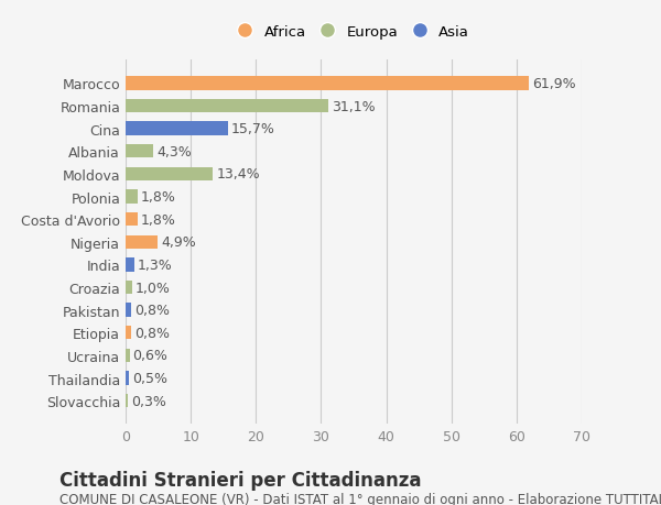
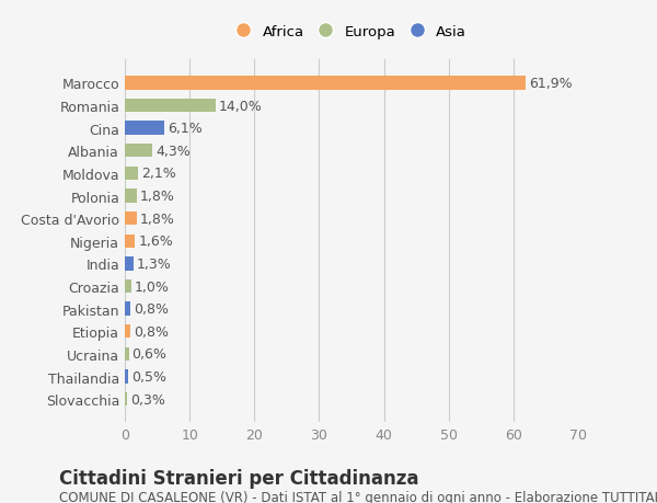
Romania: 31,1% -> 14,0%
Cina: 15,7% -> 6,1%
Moldova: 13,4% -> 2,1%
Nigeria: 4,9% -> 1,6%
